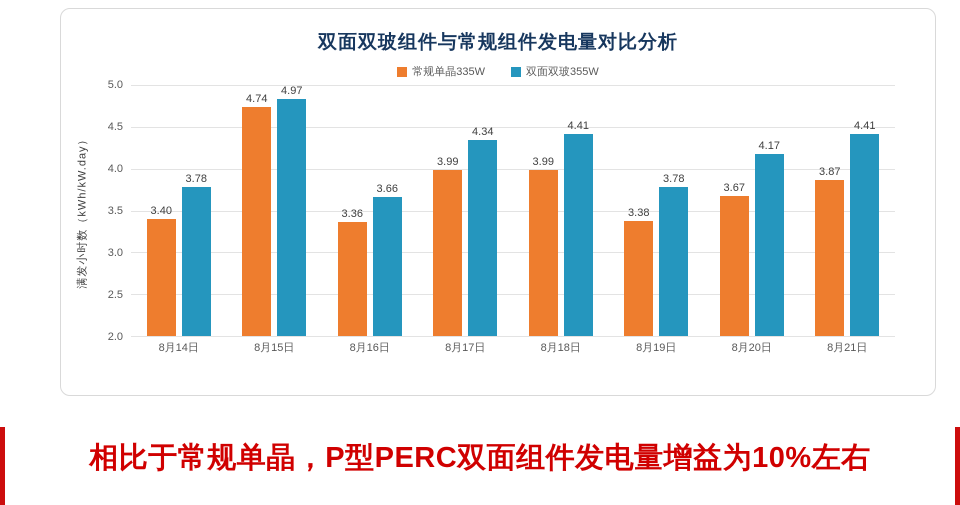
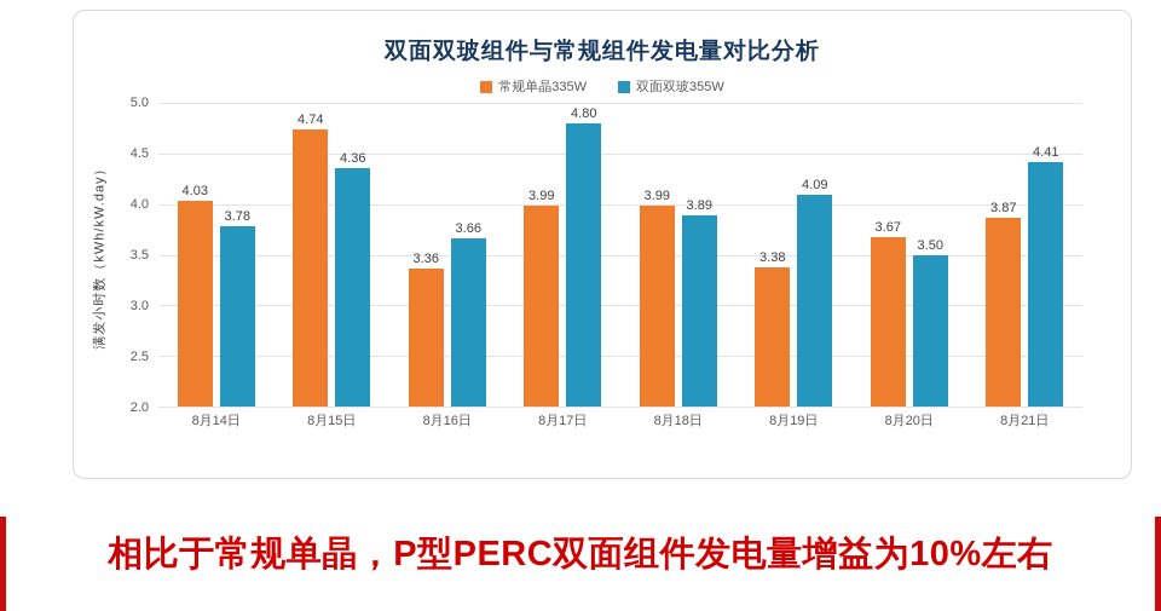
常规单晶335W/8月14日: 3.40 -> 4.03
双面双玻355W/8月15日: 4.97 -> 4.36
双面双玻355W/8月17日: 4.34 -> 4.80
双面双玻355W/8月18日: 4.41 -> 3.89
双面双玻355W/8月19日: 3.78 -> 4.09
双面双玻355W/8月20日: 4.17 -> 3.50
